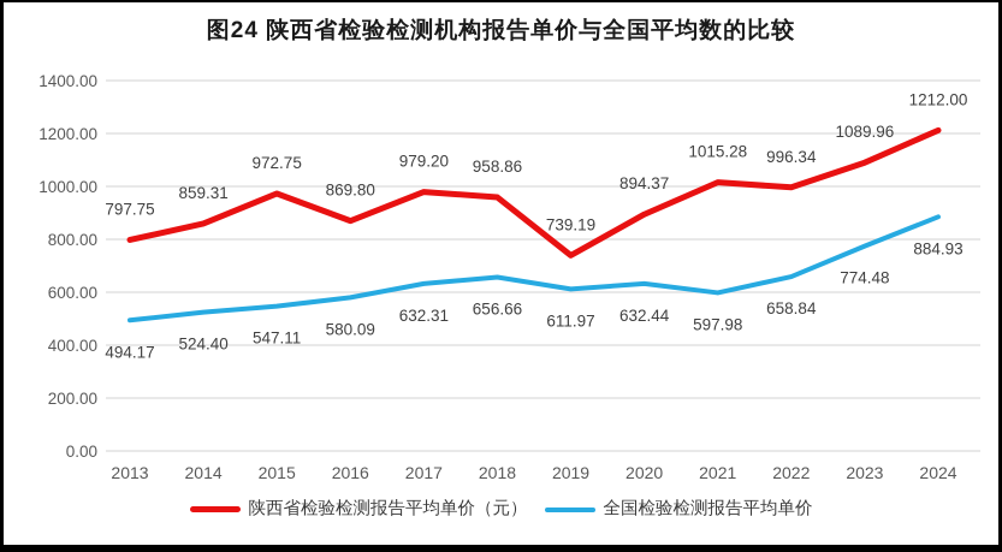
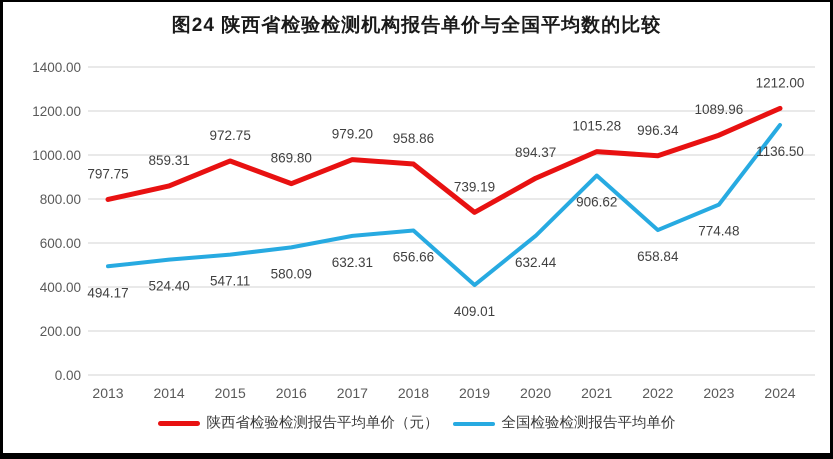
全国检验检测报告平均单价/2019: 611.97 -> 409.01
全国检验检测报告平均单价/2021: 597.98 -> 906.62
全国检验检测报告平均单价/2024: 884.93 -> 1136.50
